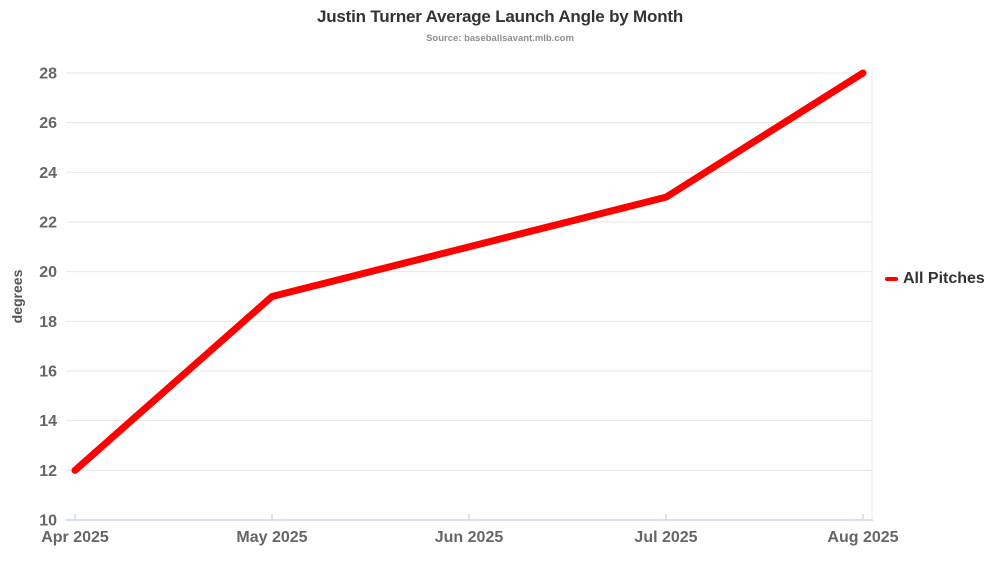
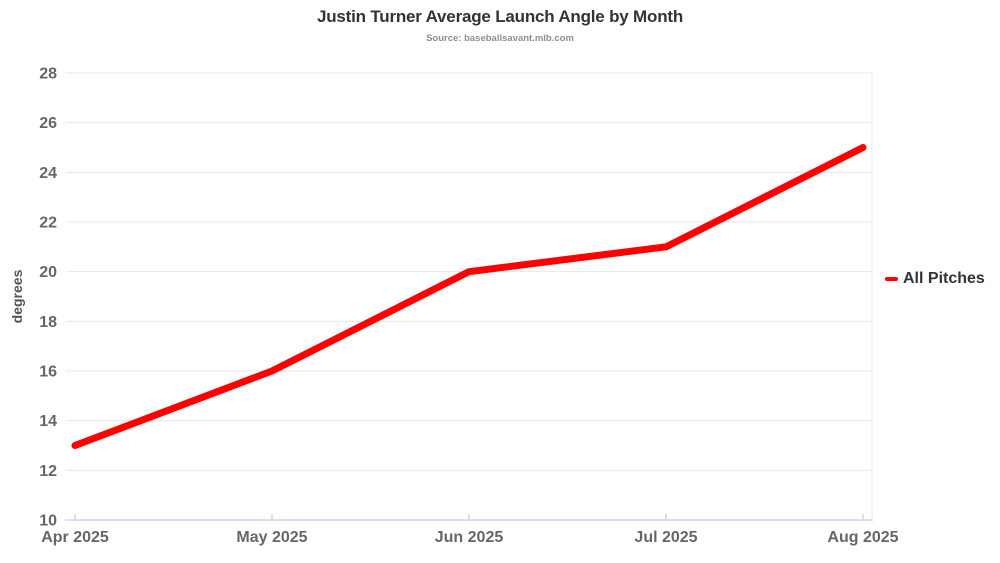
Apr 2025: 12 -> 13
May 2025: 19 -> 16
Jun 2025: 21 -> 20
Jul 2025: 23 -> 21
Aug 2025: 28 -> 25
